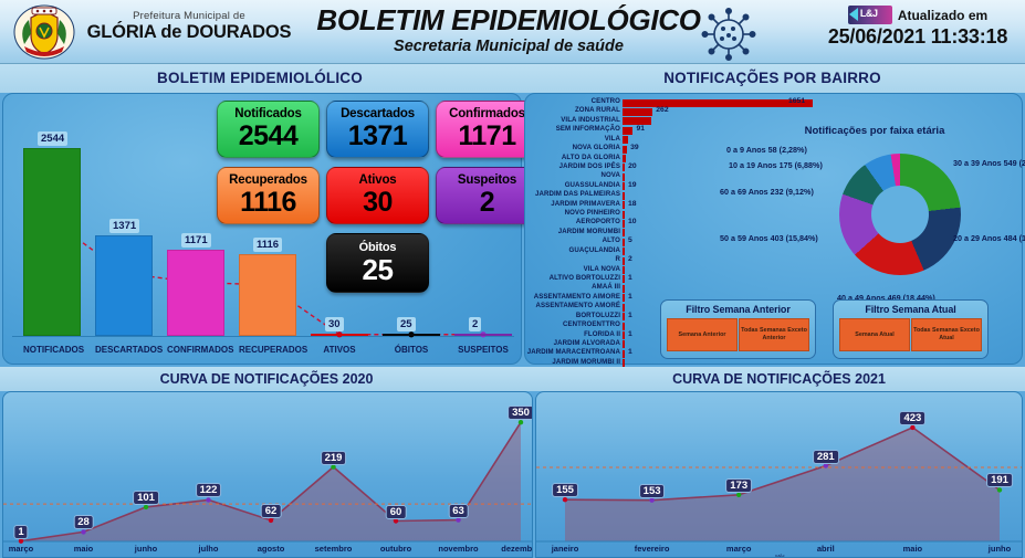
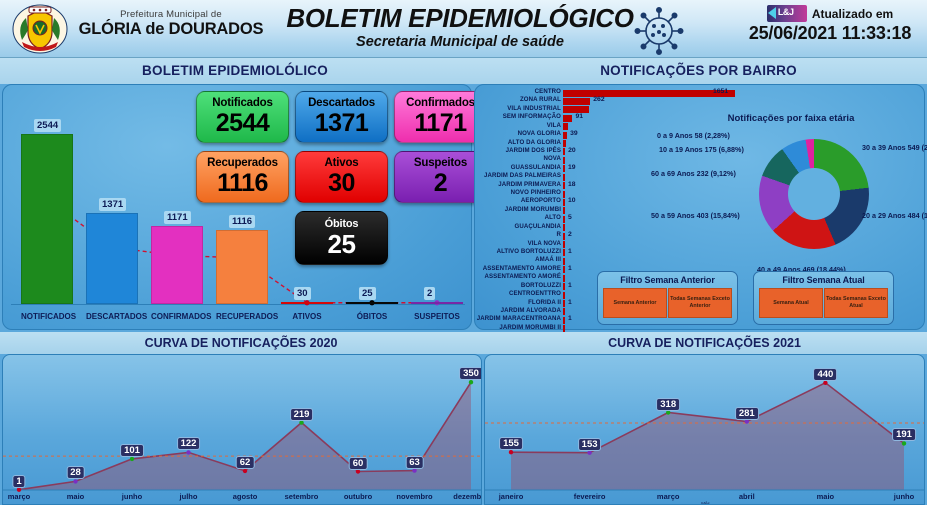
CURVA DE NOTIFICAÇÕES 2021/março: 173 -> 318
CURVA DE NOTIFICAÇÕES 2021/maio: 423 -> 440
